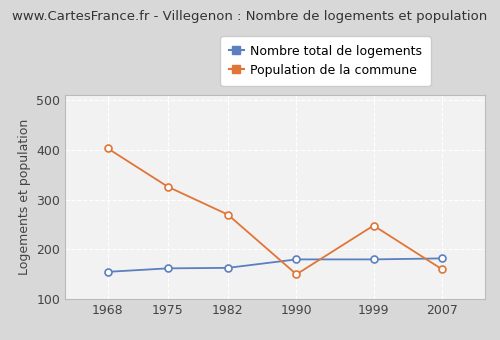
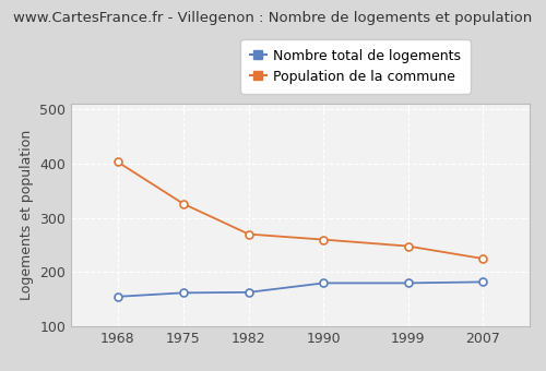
Population de la commune/1990: 150 -> 260
Population de la commune/2007: 160 -> 225
